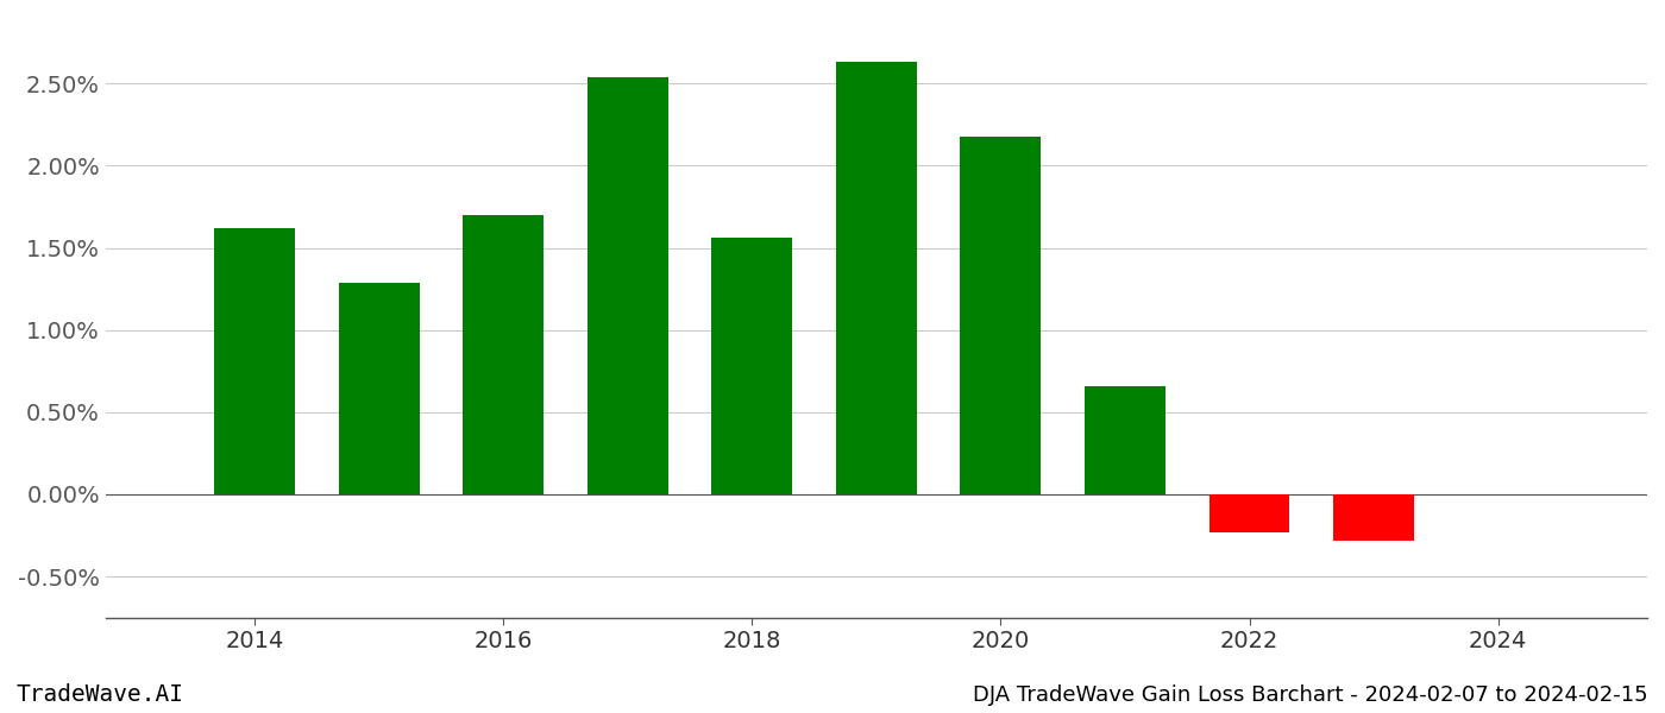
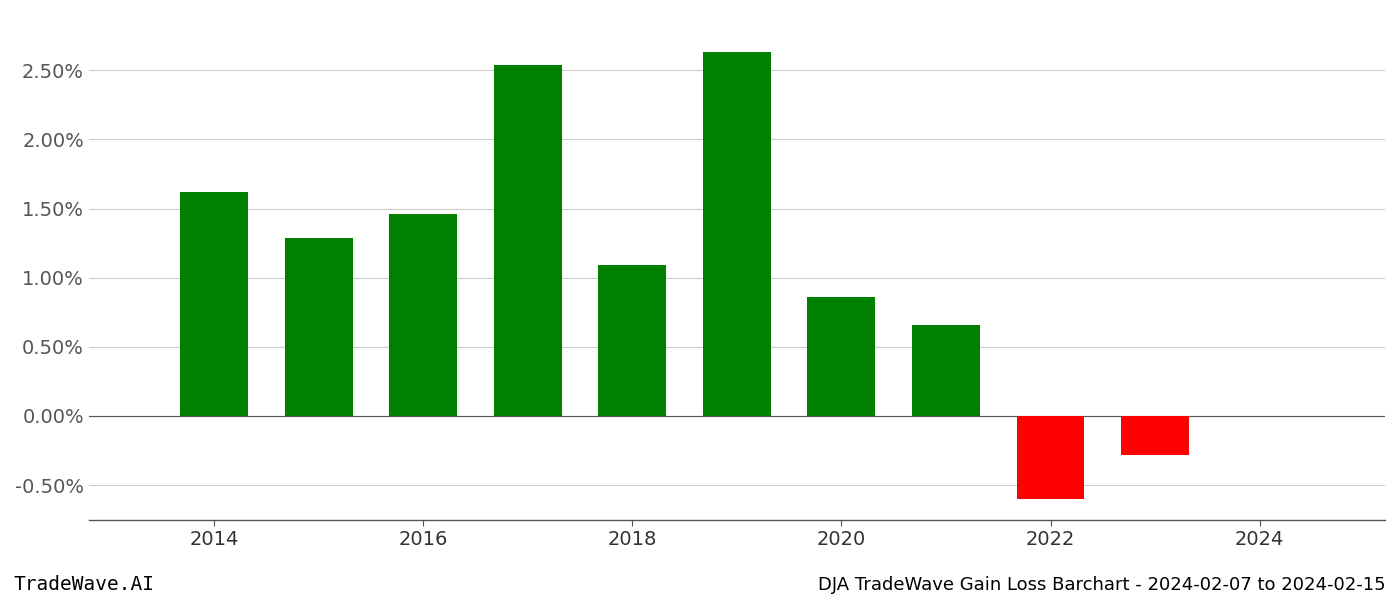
2016: 1.70% -> 1.46%
2018: 1.56% -> 1.09%
2020: 2.18% -> 0.86%
2022: -0.23% -> -0.60%
